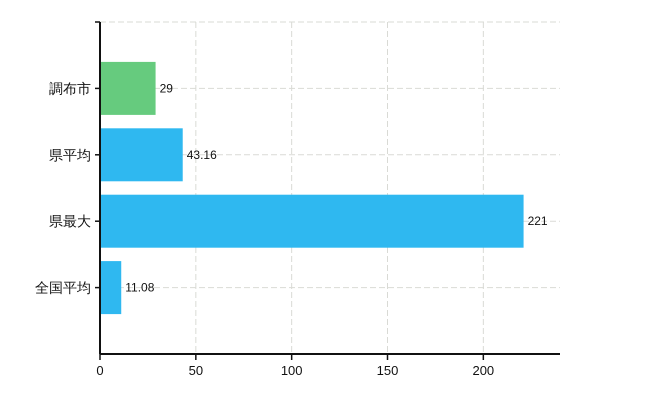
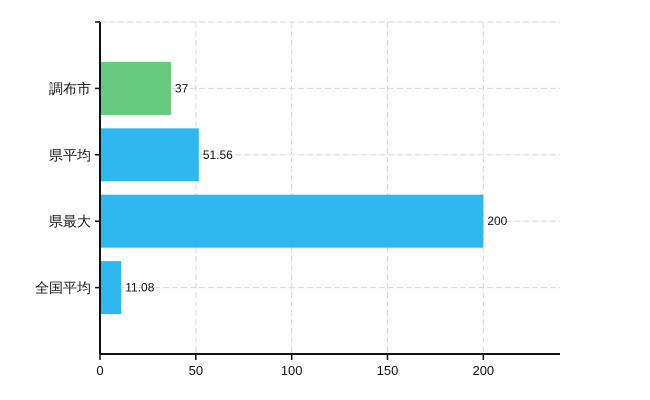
調布市: 29 -> 37
県平均: 43.16 -> 51.56
県最大: 221 -> 200
